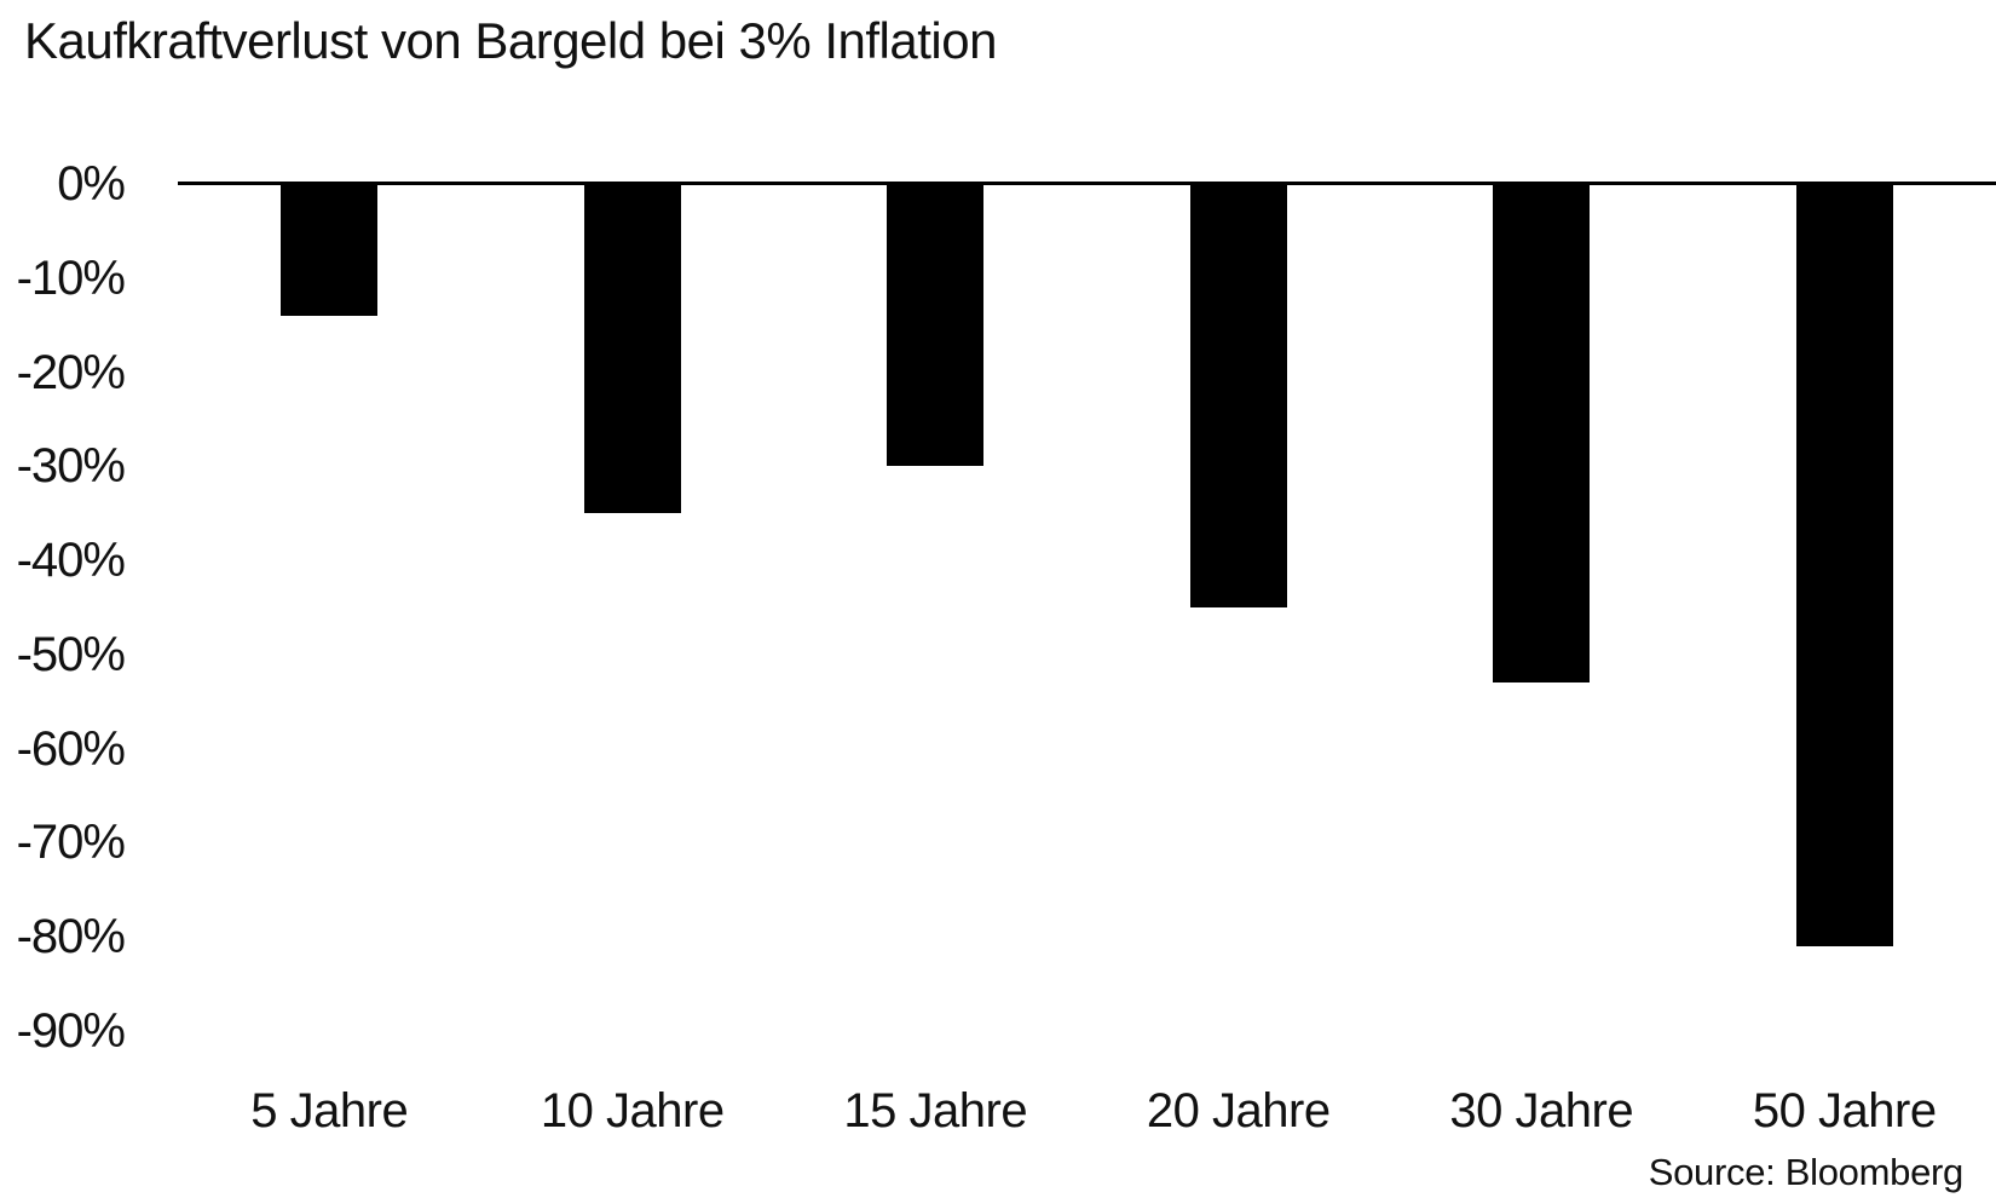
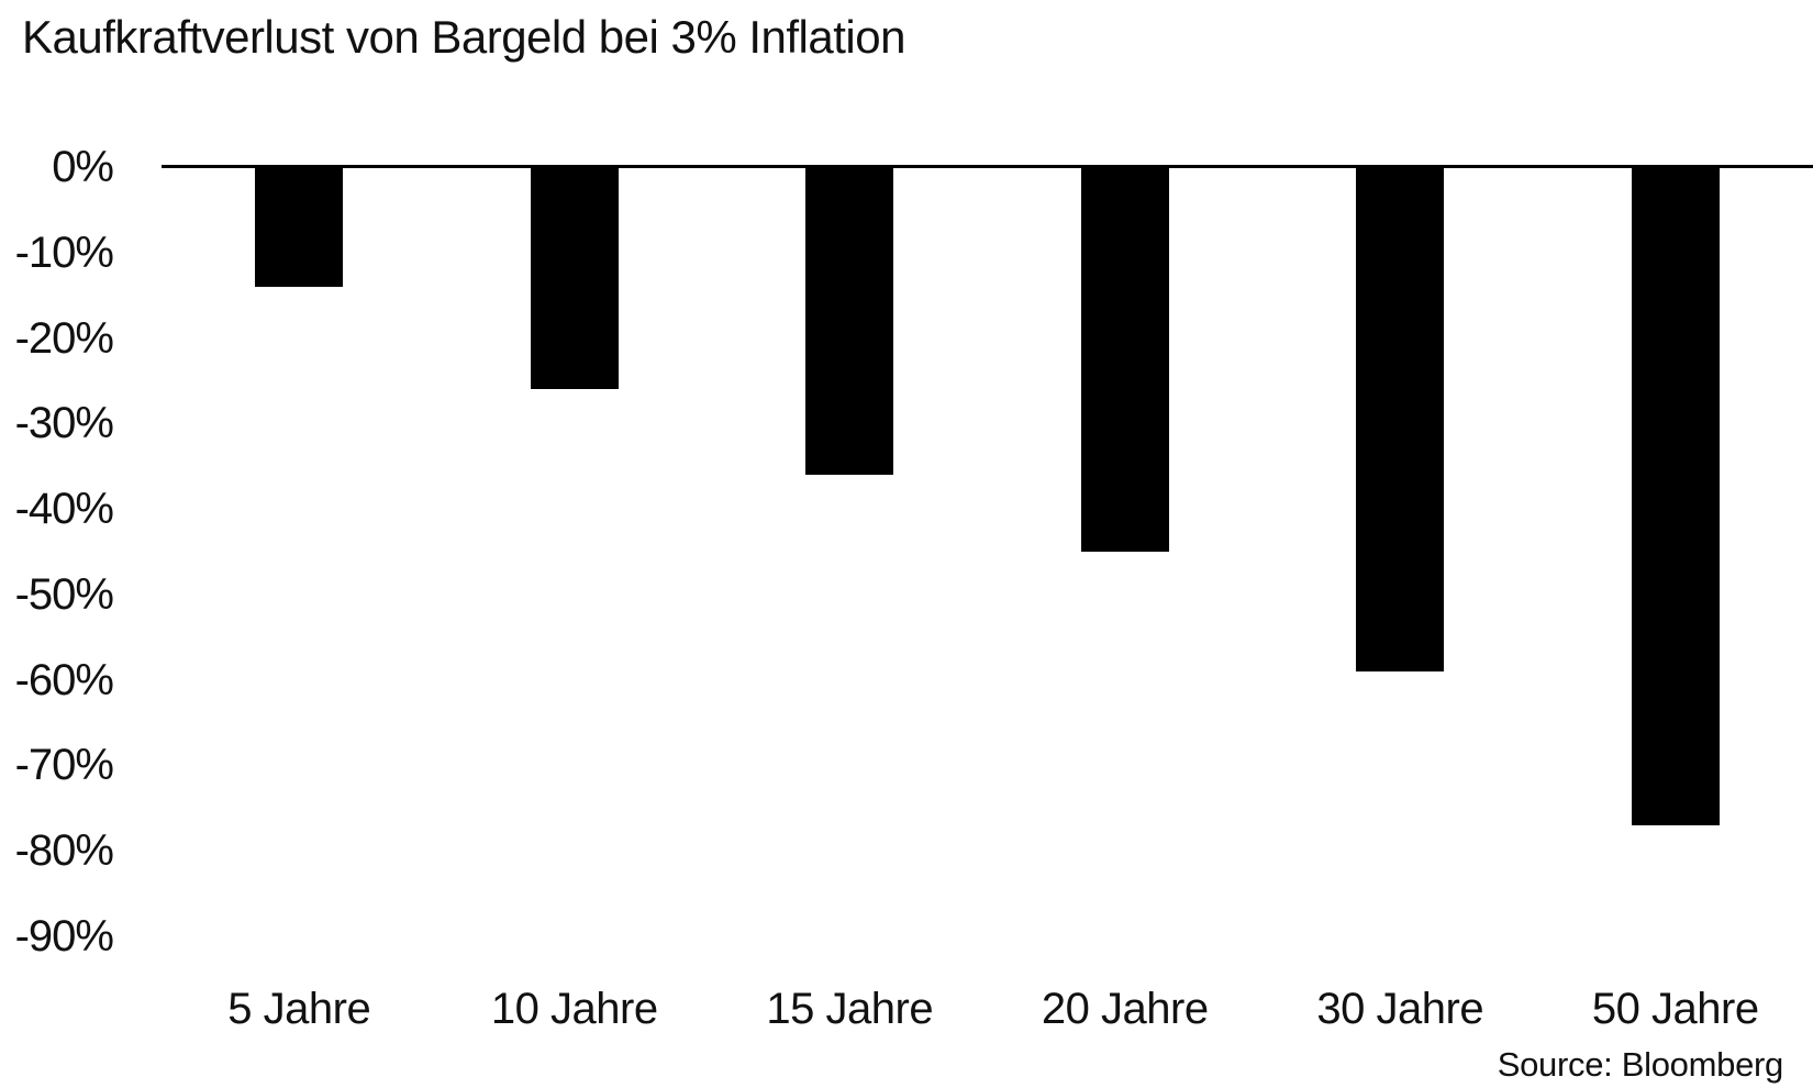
10 Jahre: -35% -> -26%
15 Jahre: -30% -> -36%
30 Jahre: -53% -> -59%
50 Jahre: -81% -> -77%
